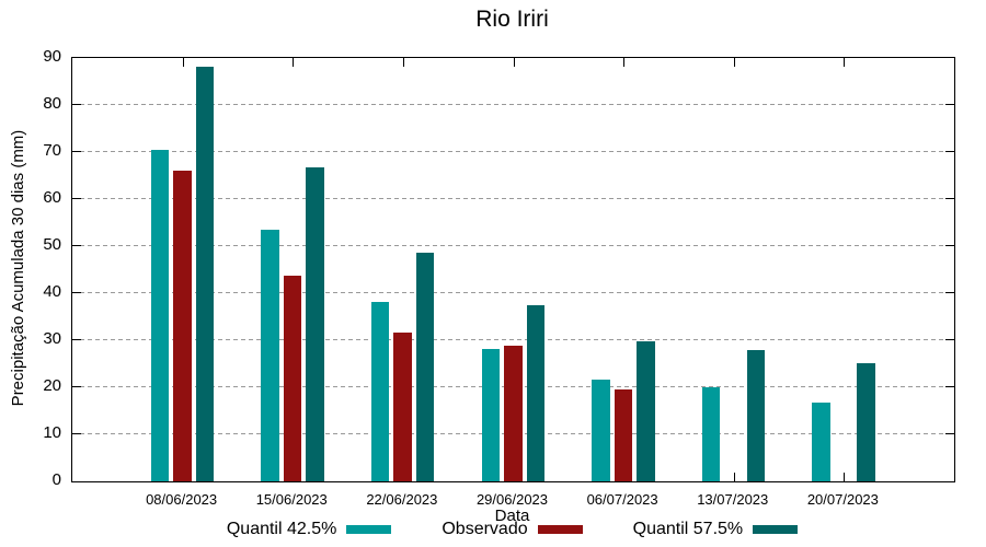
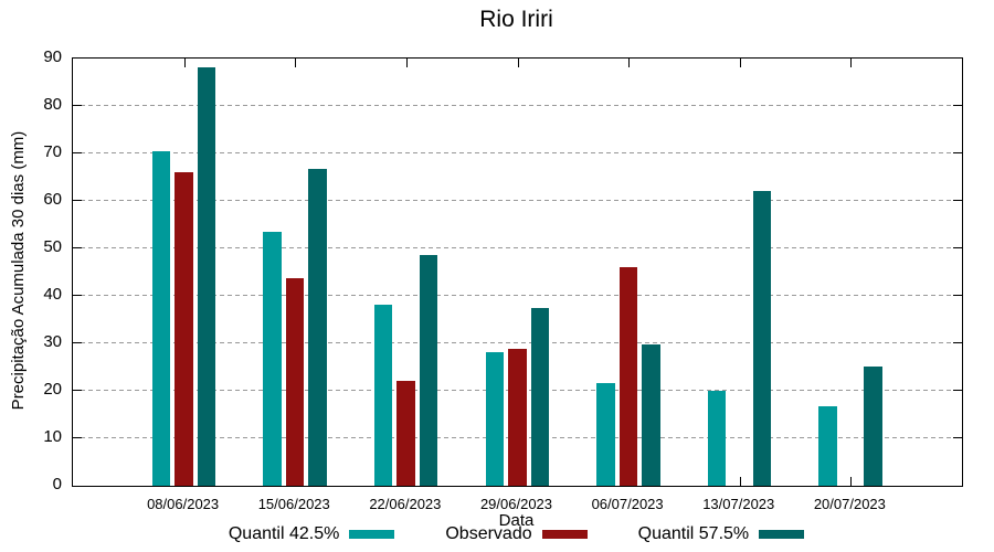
Observado/22/06/2023: 32 -> 22
Observado/06/07/2023: 20 -> 46
Quantil 57.5%/13/07/2023: 28 -> 62
